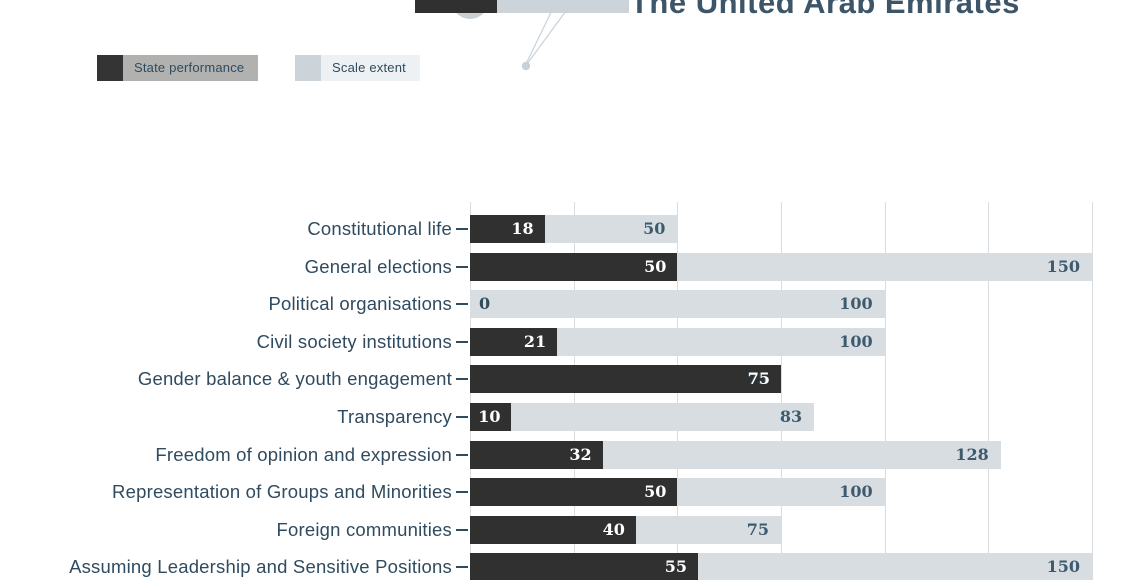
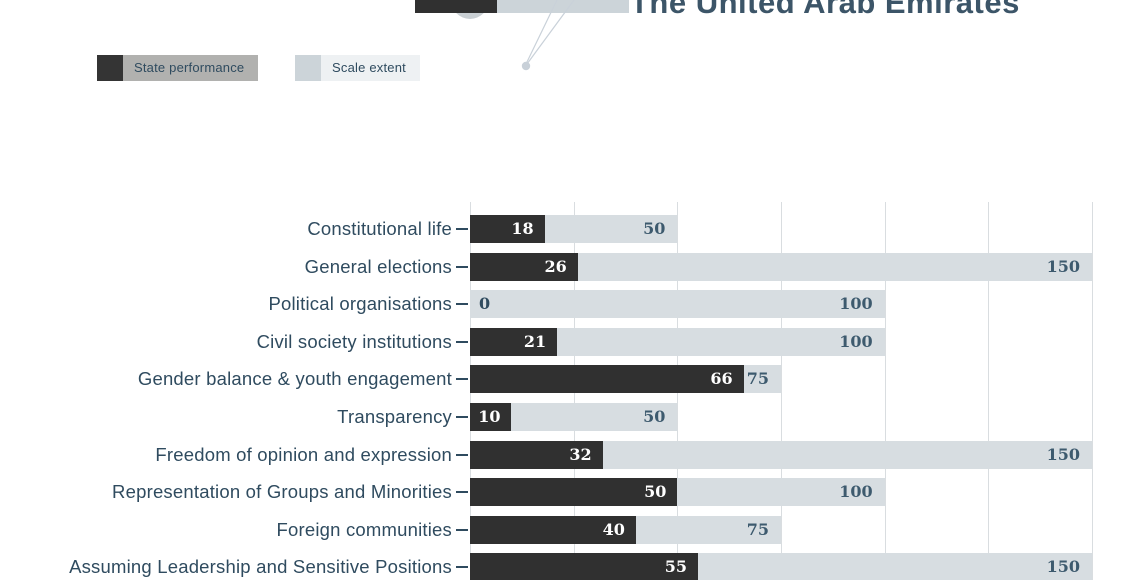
State performance/General elections: 50 -> 26
State performance/Gender balance & youth engagement: 75 -> 66
Scale extent/Transparency: 83 -> 50
Scale extent/Freedom of opinion and expression: 128 -> 150
